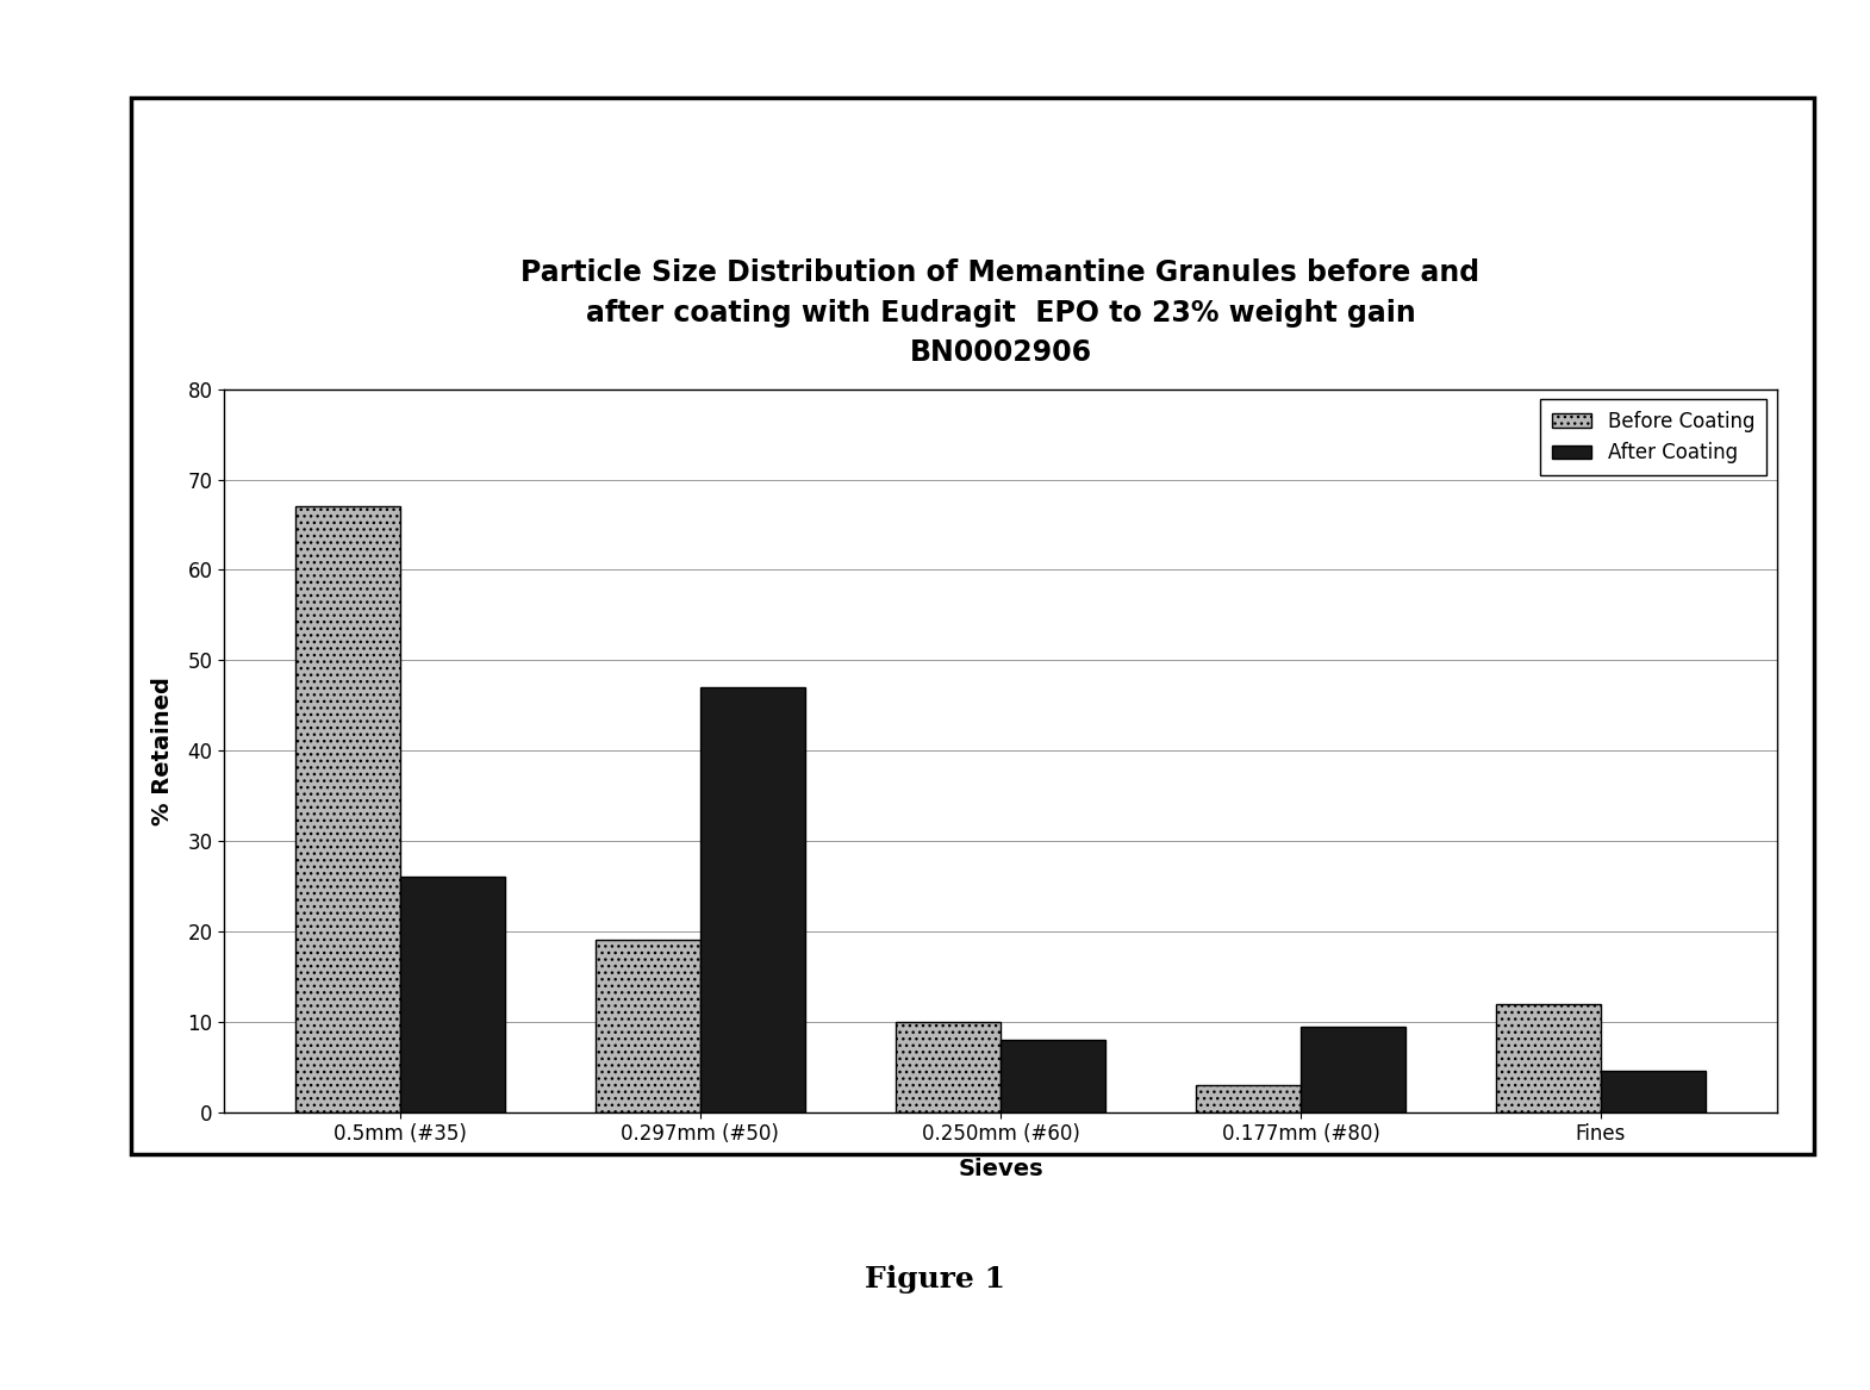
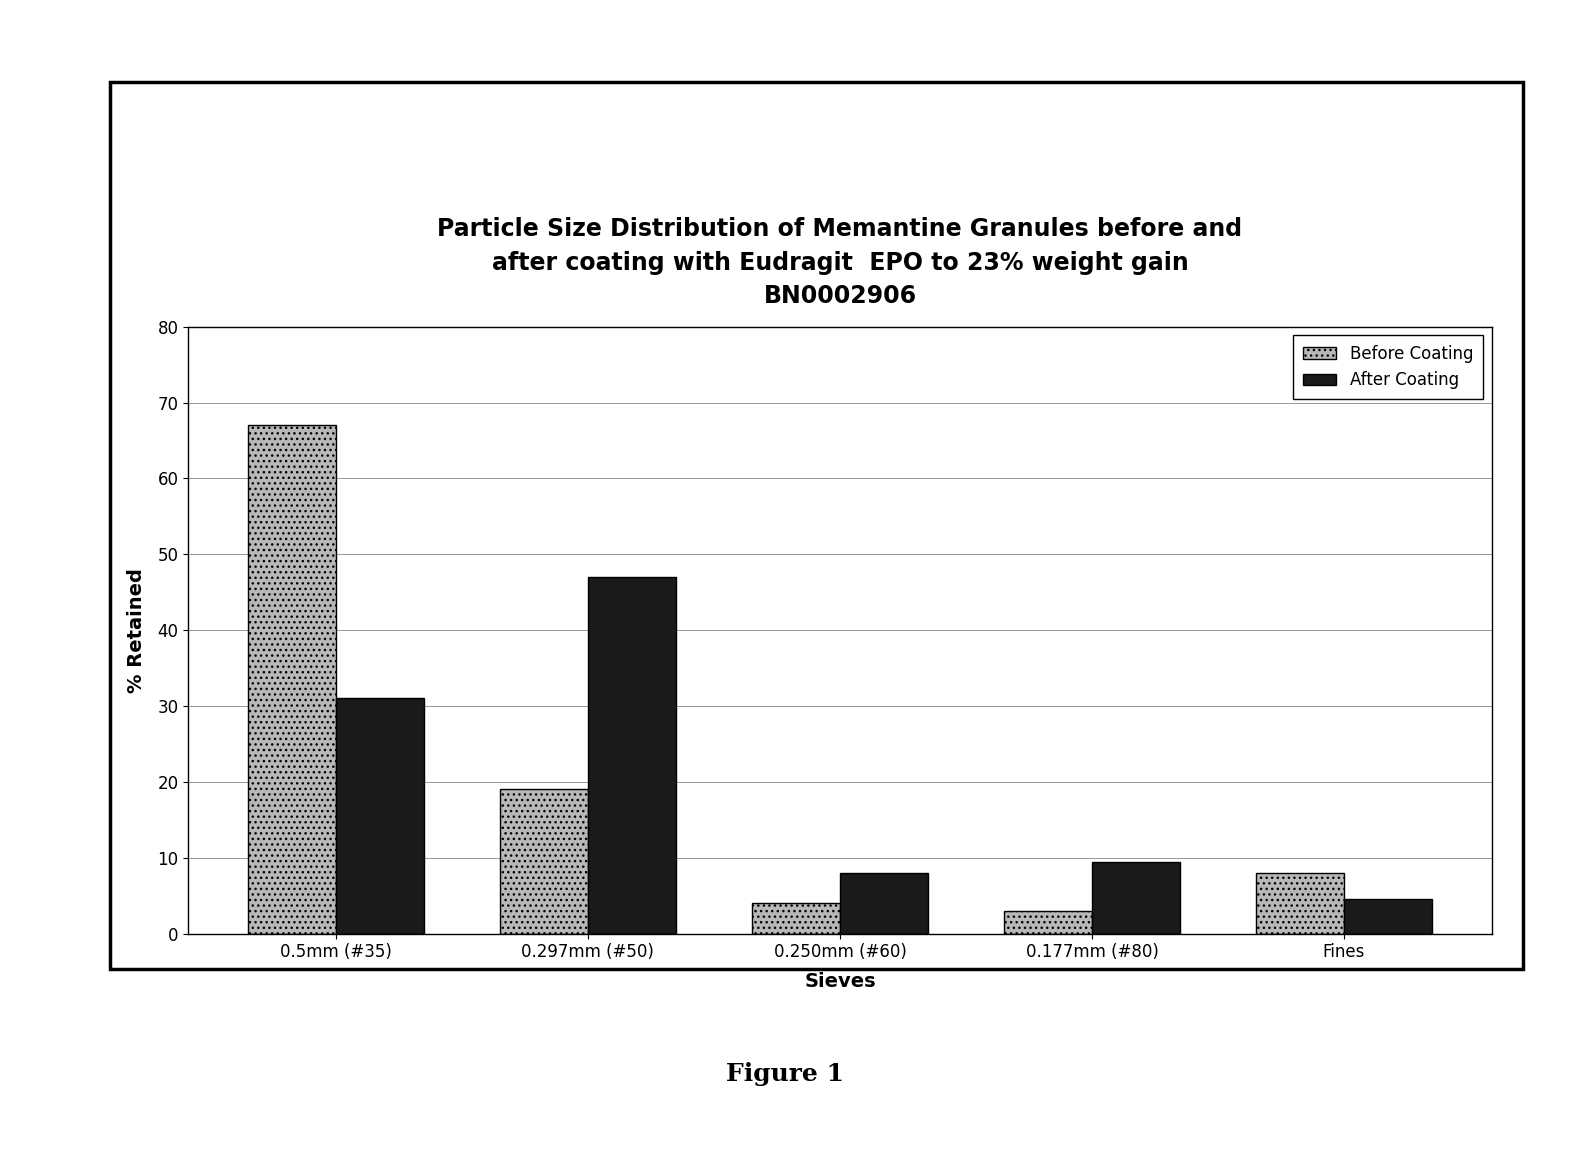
After Coating/0.5mm (#35): 26.0 -> 31.0
Before Coating/0.250mm (#60): 10 -> 4
Before Coating/Fines: 12 -> 8
